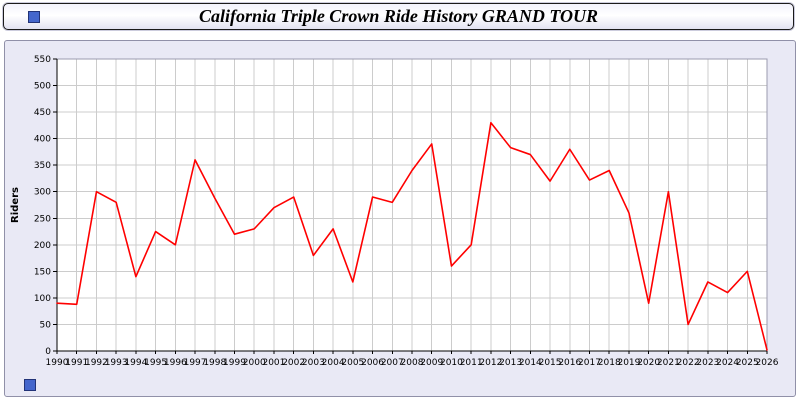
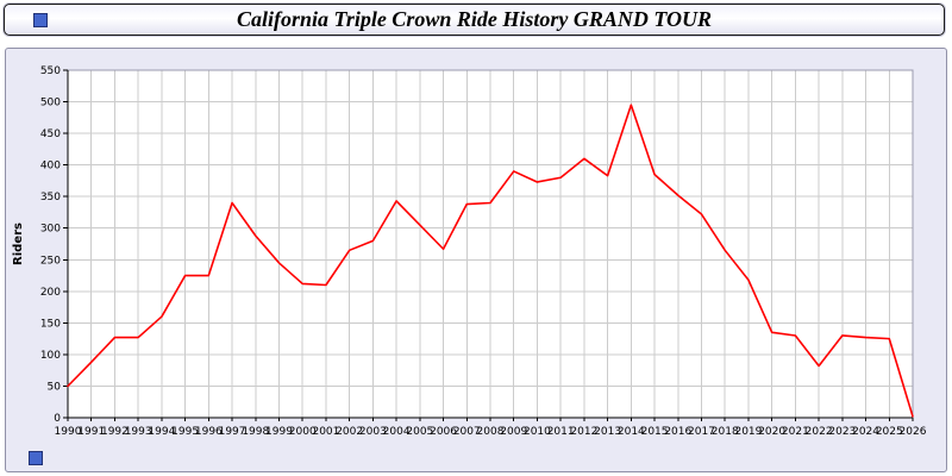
1990: 90 -> 50
1992: 300 -> 130
1993: 280 -> 130
1994: 140 -> 160
1996: 200 -> 220
1997: 360 -> 340
1999: 220 -> 240
2000: 230 -> 210
2001: 270 -> 210
2002: 290 -> 260
2003: 180 -> 280
2004: 230 -> 340
2005: 130 -> 300
2006: 290 -> 270
2007: 280 -> 340
2010: 160 -> 370
2011: 200 -> 380
2012: 430 -> 410
2014: 370 -> 500
2015: 320 -> 380
2016: 380 -> 350
2018: 340 -> 260
2019: 260 -> 220
2020: 90 -> 140
2021: 300 -> 130
2022: 50 -> 80
2024: 110 -> 130
2025: 150 -> 120
